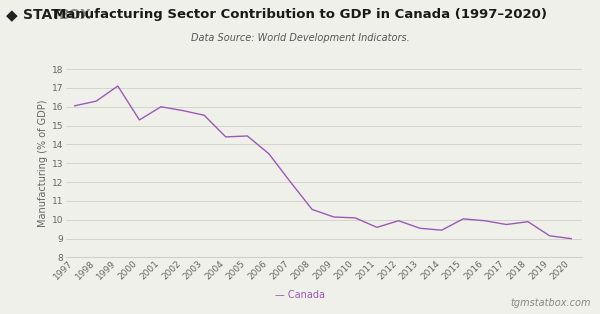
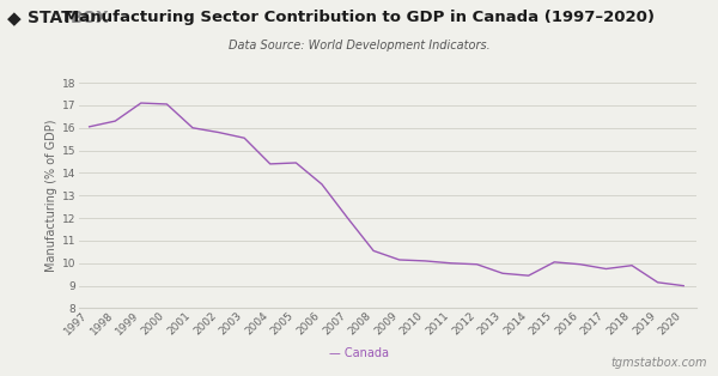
2000: 15.3 -> 17.1
2011: 9.6 -> 10.0
